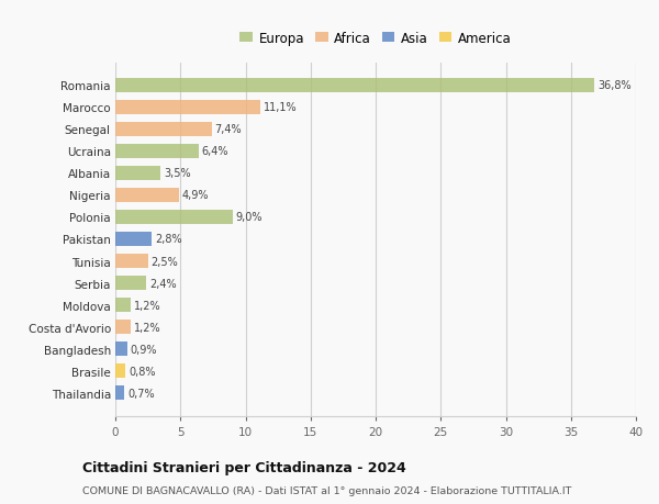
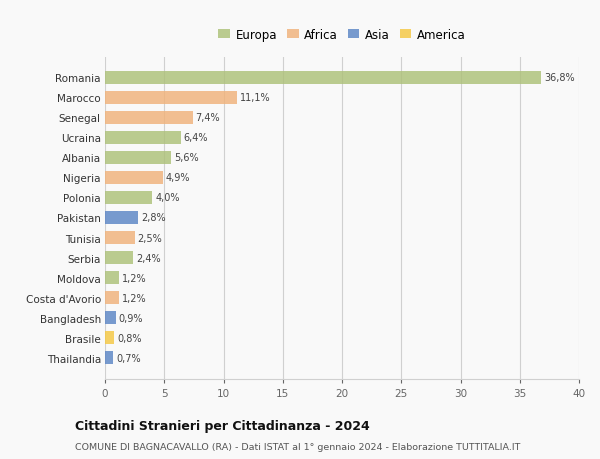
Albania: 3,5% -> 5,6%
Polonia: 9,0% -> 4,0%
